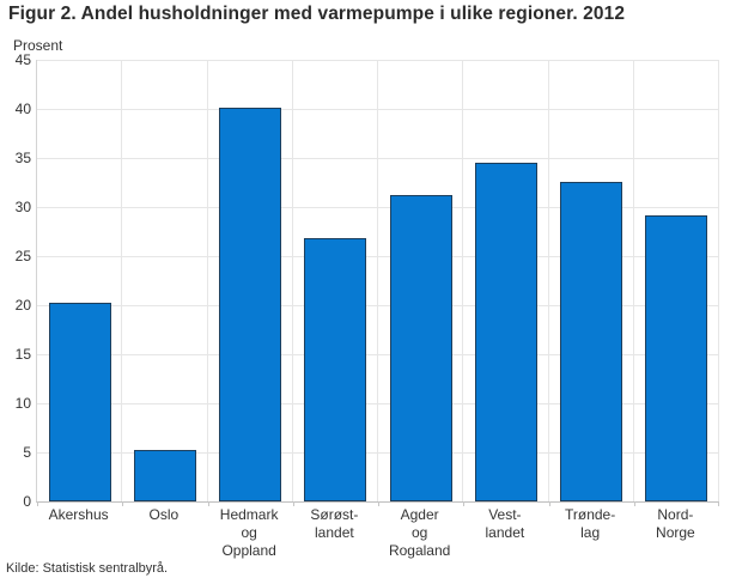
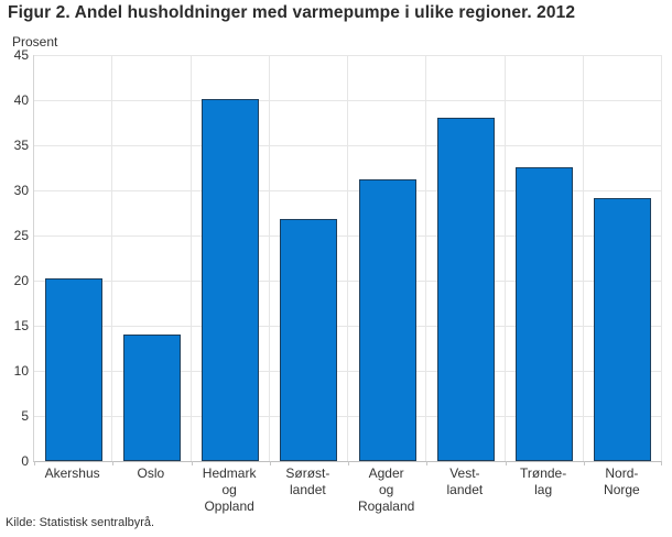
Oslo: 5 -> 14
Vest- landet: 34 -> 38
